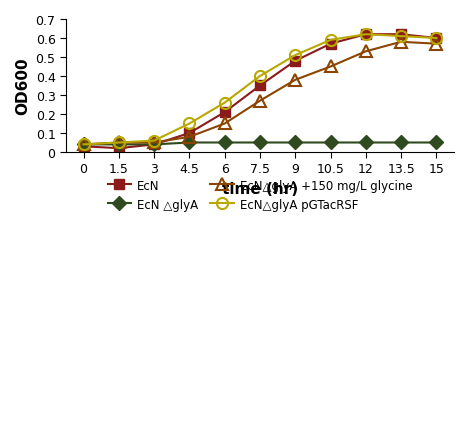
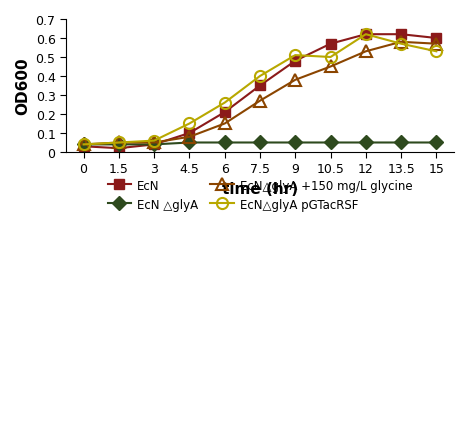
EcN△glyA pGTacRSF/10.5: 0.59 -> 0.50
EcN△glyA pGTacRSF/13.5: 0.61 -> 0.57
EcN△glyA pGTacRSF/15: 0.60 -> 0.53
